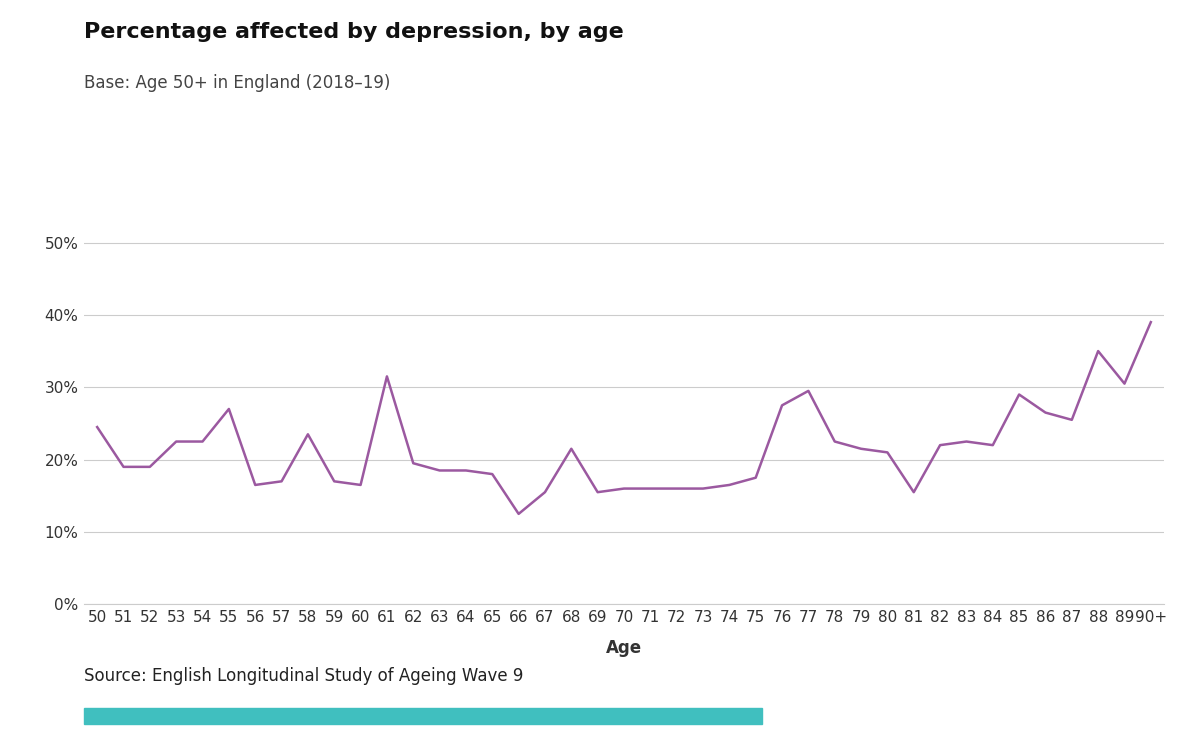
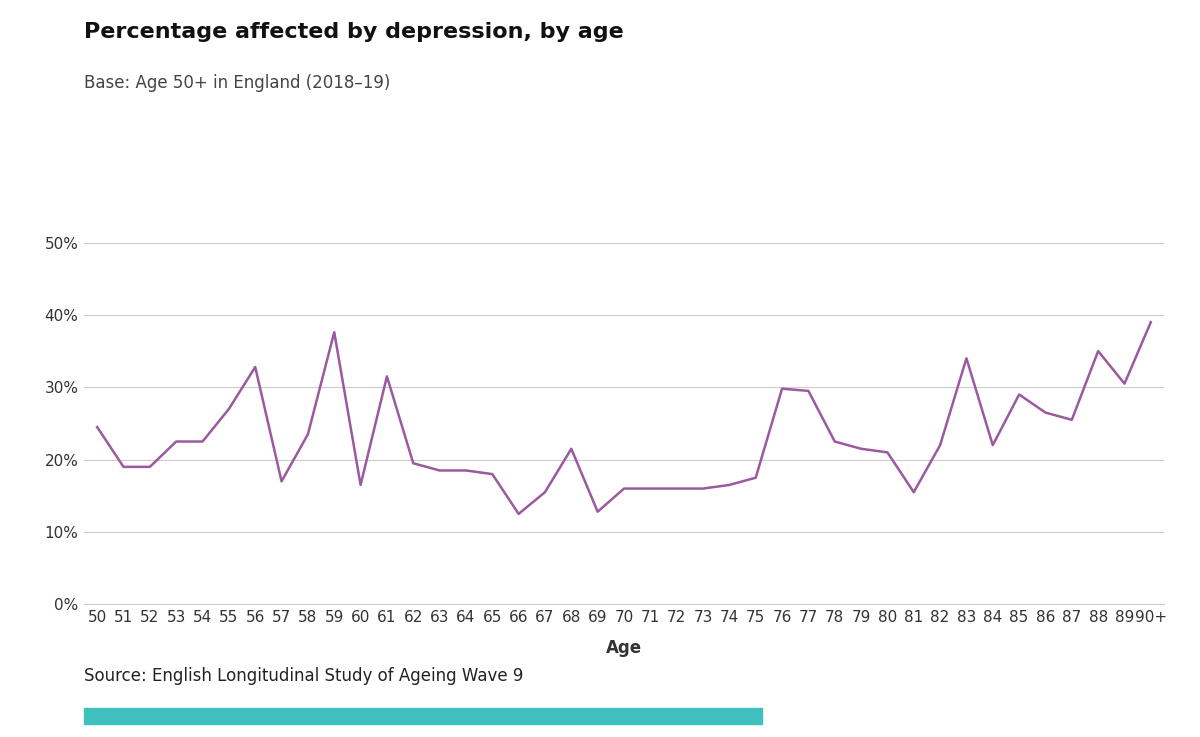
56: 16.5% -> 32.8%
59: 17.0% -> 37.6%
69: 15.5% -> 12.8%
76: 27.5% -> 29.8%
83: 22.5% -> 34.0%
